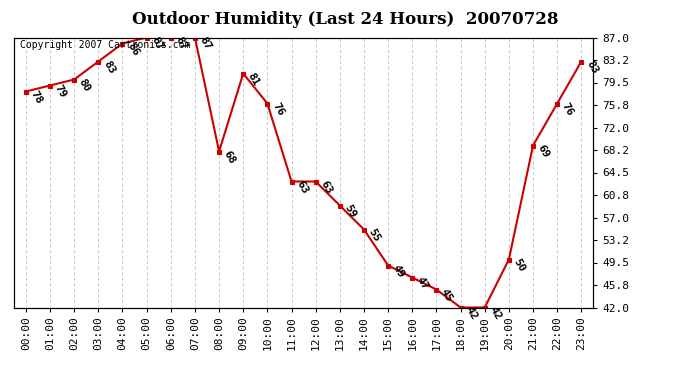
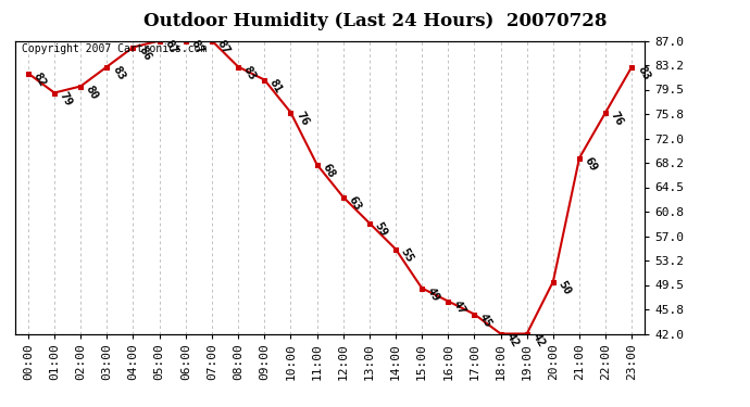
00:00: 78 -> 82
08:00: 68 -> 83
11:00: 63 -> 68
